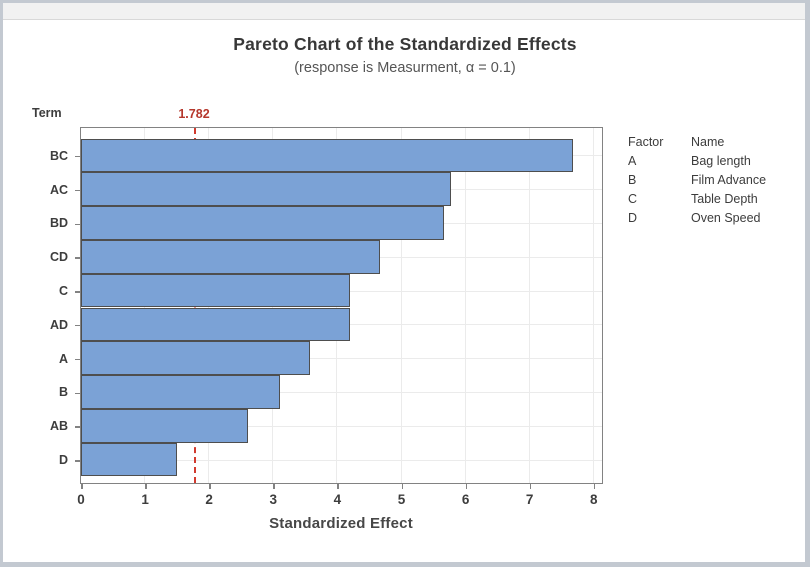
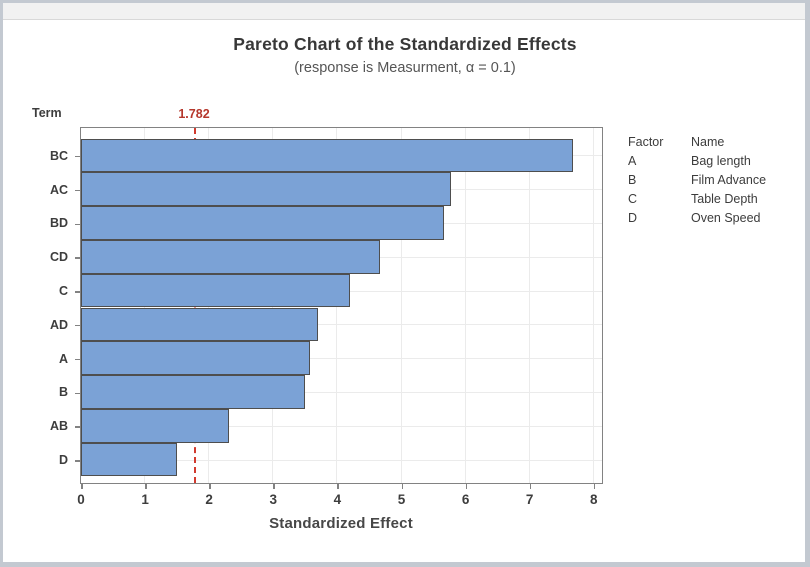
AD: 4.2 -> 3.7
B: 3.1 -> 3.5
AB: 2.6 -> 2.3
